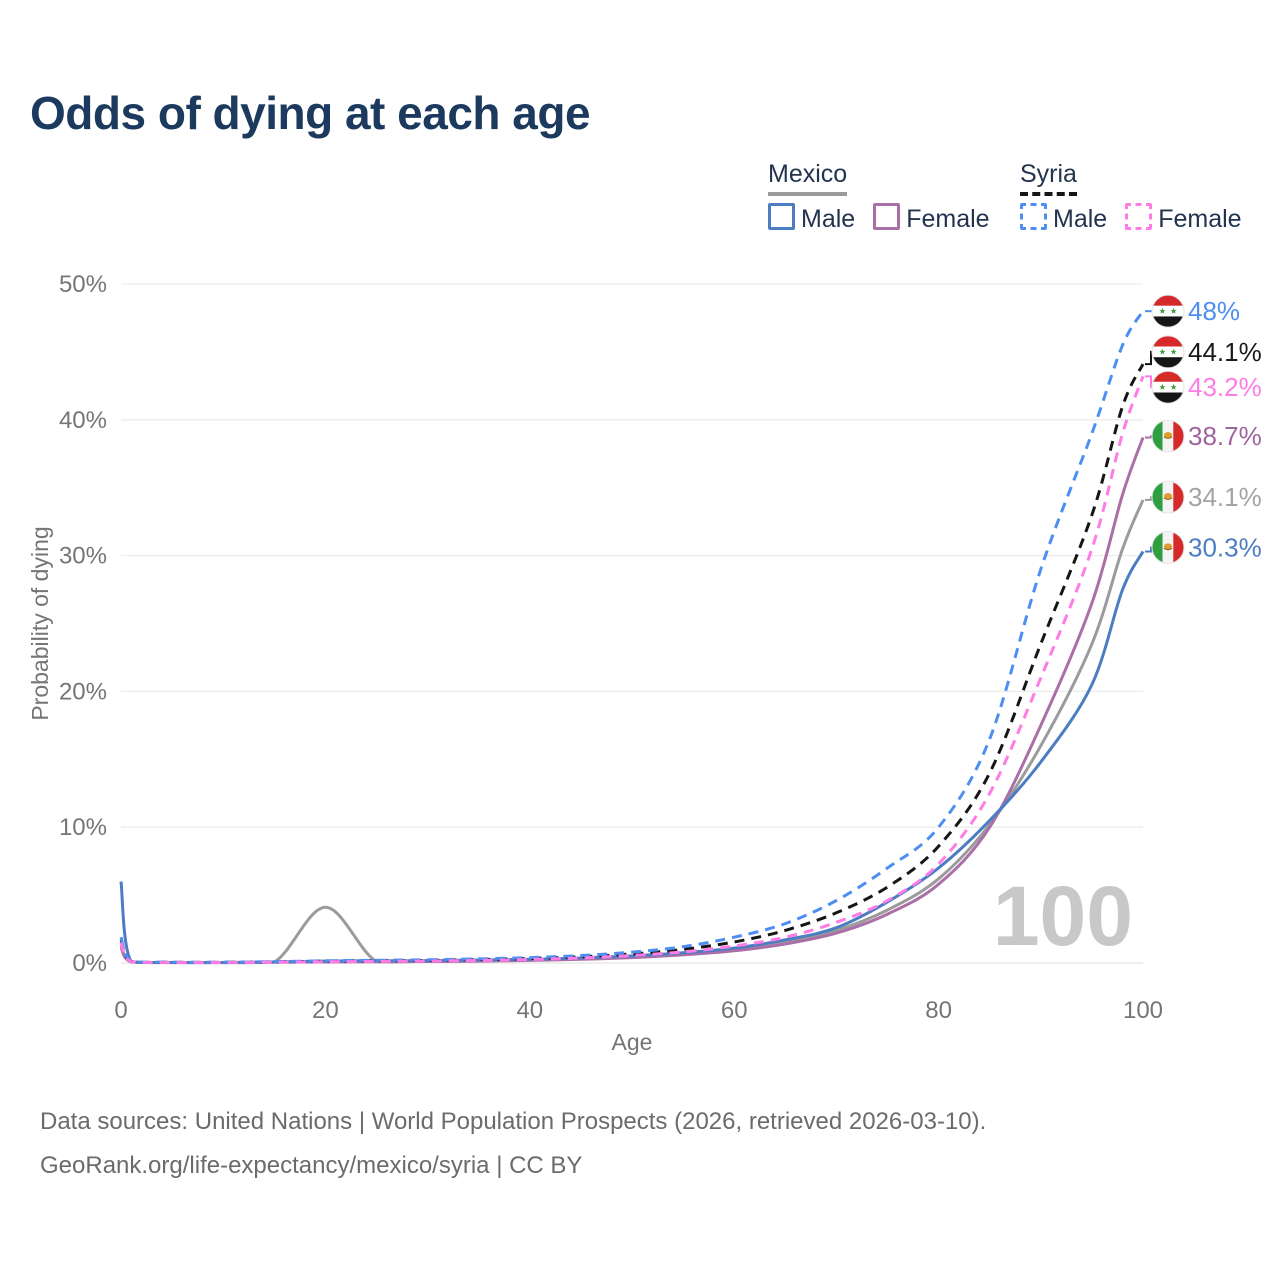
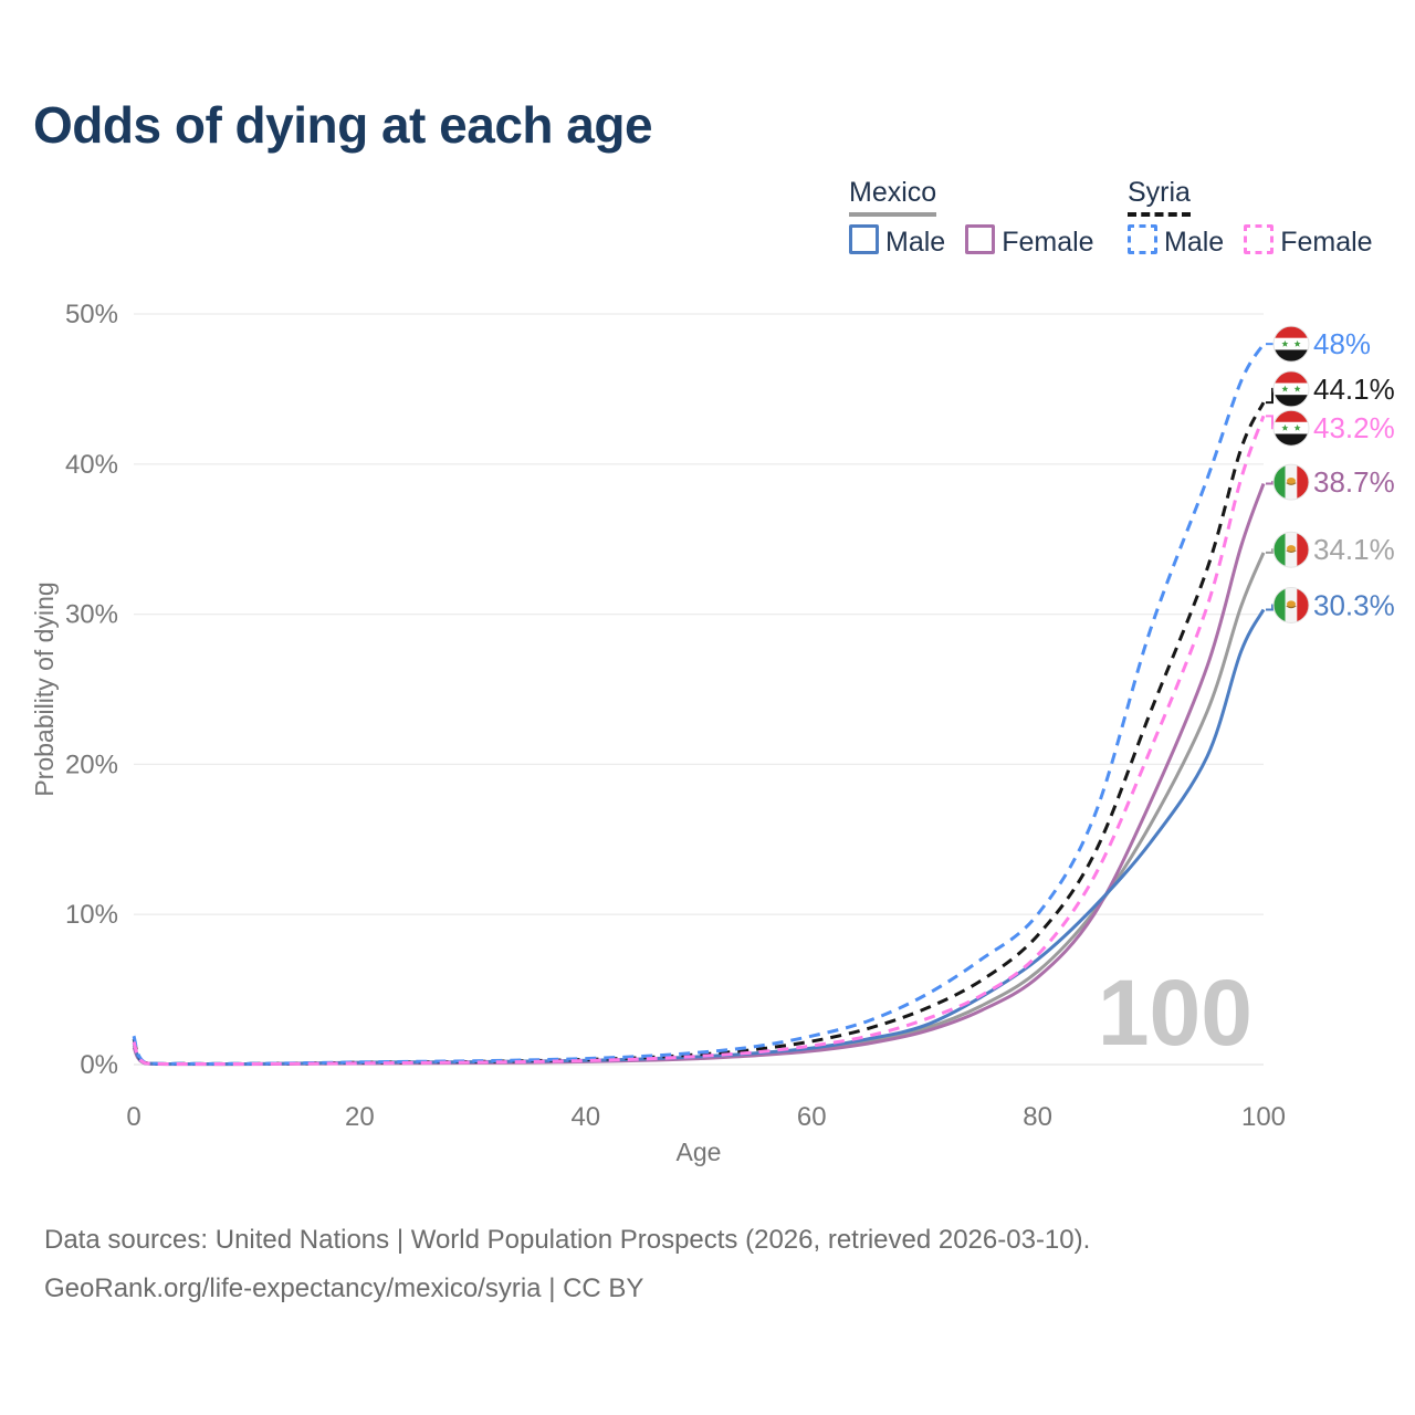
Mexico Male/0: 6.0% -> 1.4%
Mexico/20: 4.1% -> 0.1%
